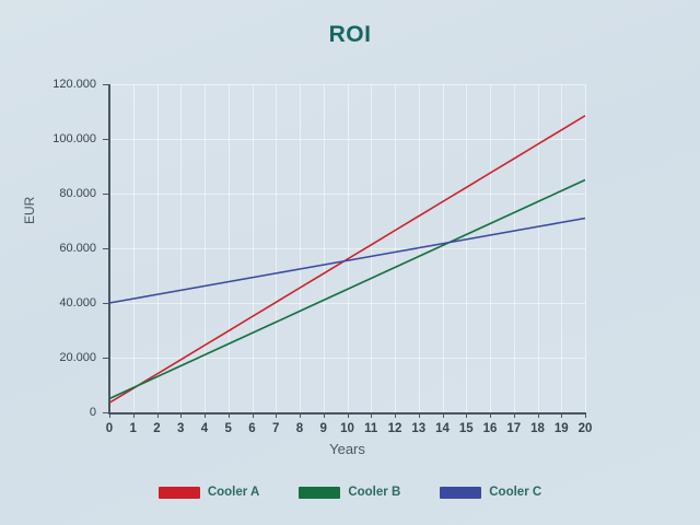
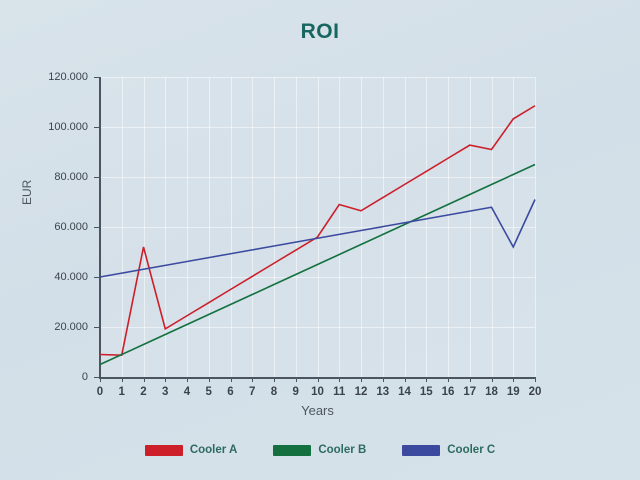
Cooler A/0: 4000 -> 9000
Cooler A/2: 14000 -> 52000
Cooler A/11: 61000 -> 69000
Cooler A/18: 98000 -> 91000
Cooler C/19: 69000 -> 52000
